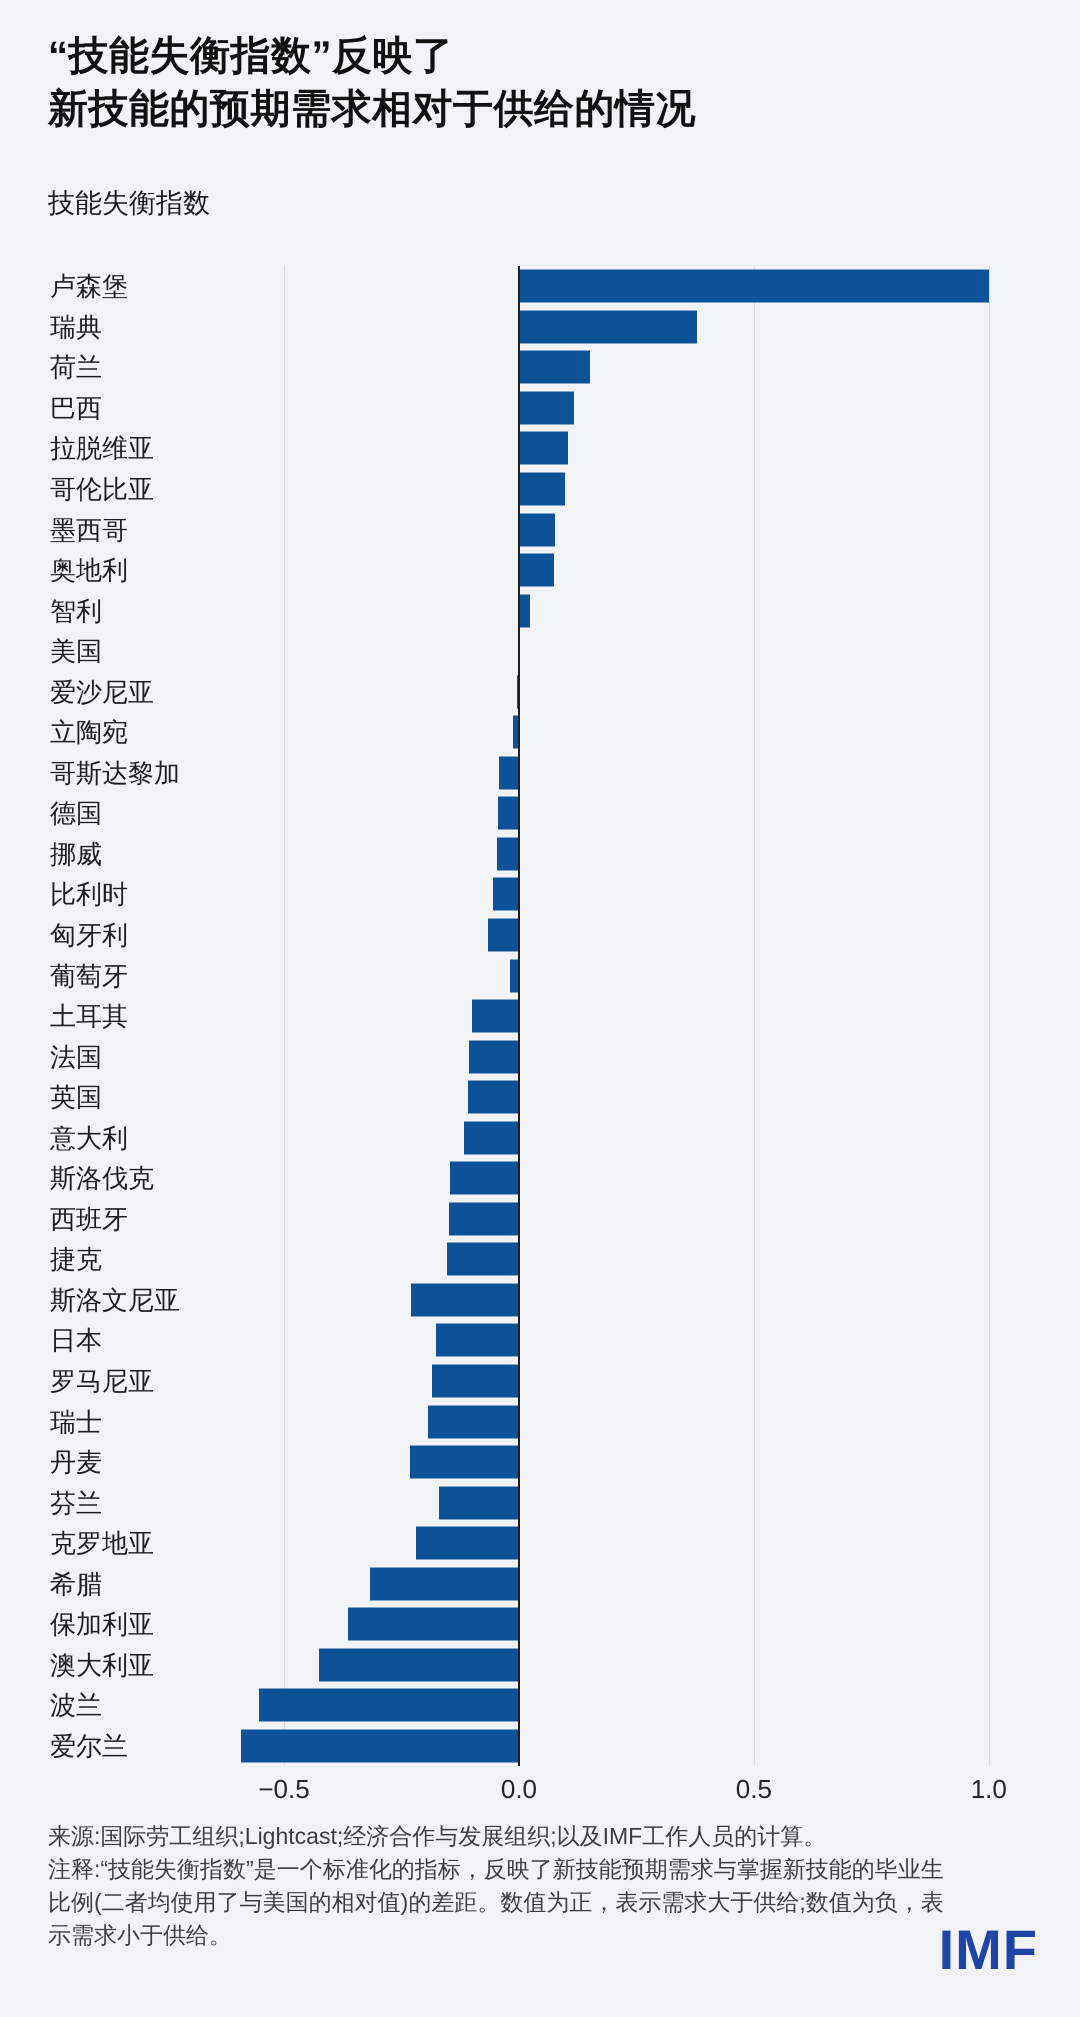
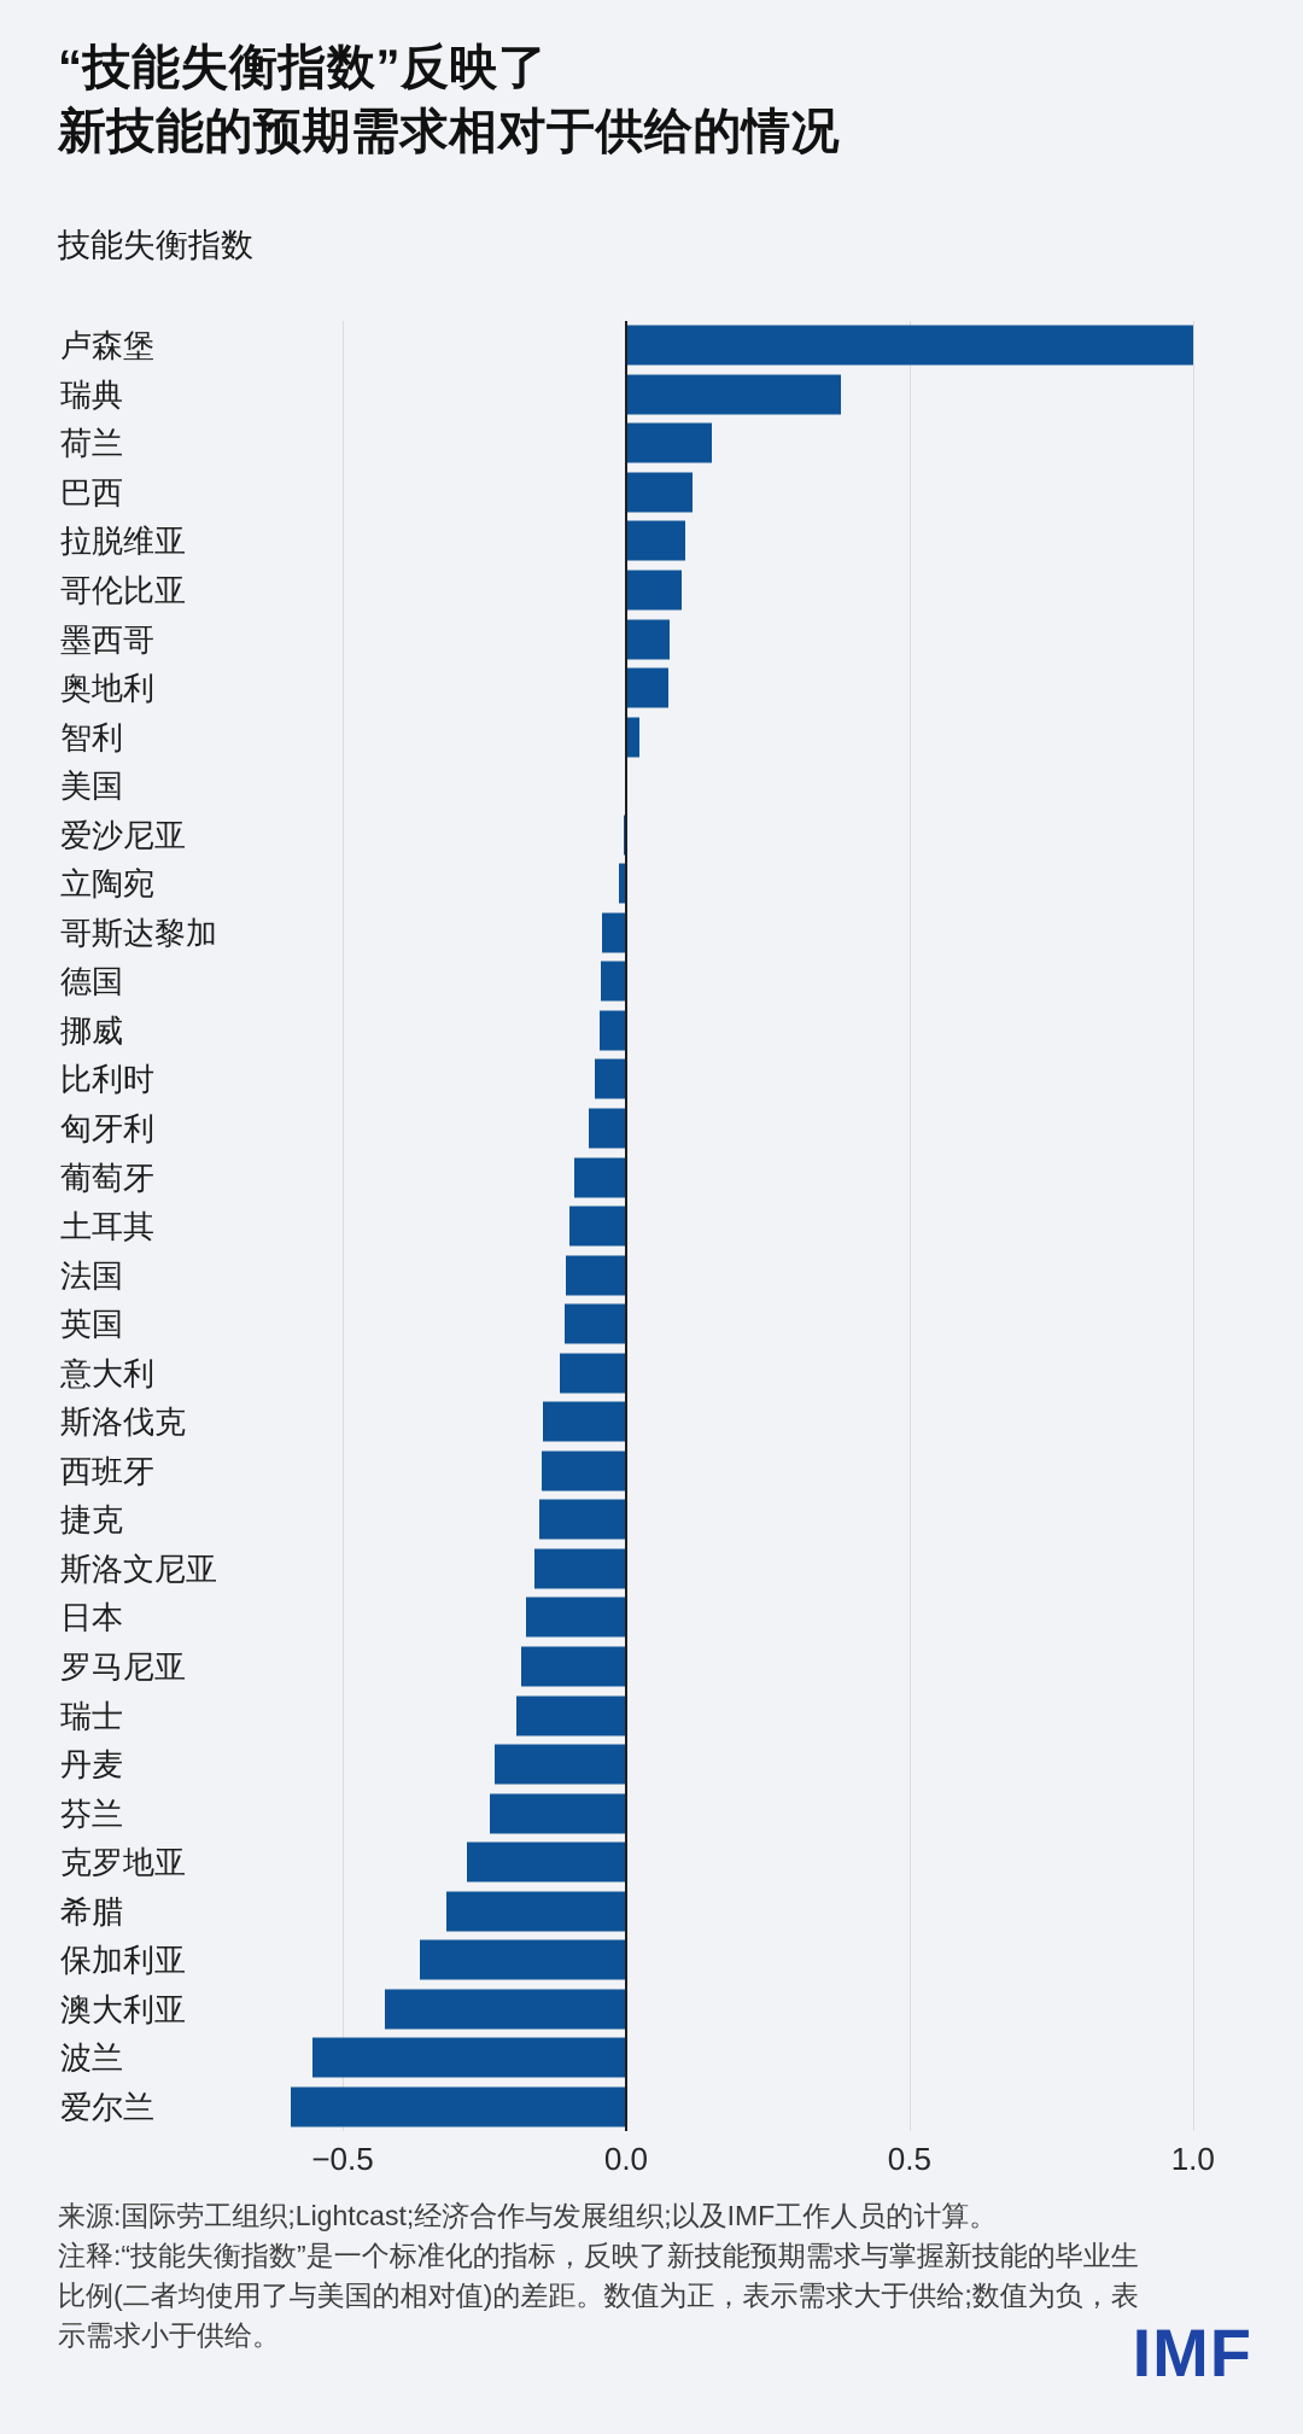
葡萄牙: -0.02 -> -0.09
斯洛文尼亚: -0.23 -> -0.16
芬兰: -0.17 -> -0.24
克罗地亚: -0.22 -> -0.28
